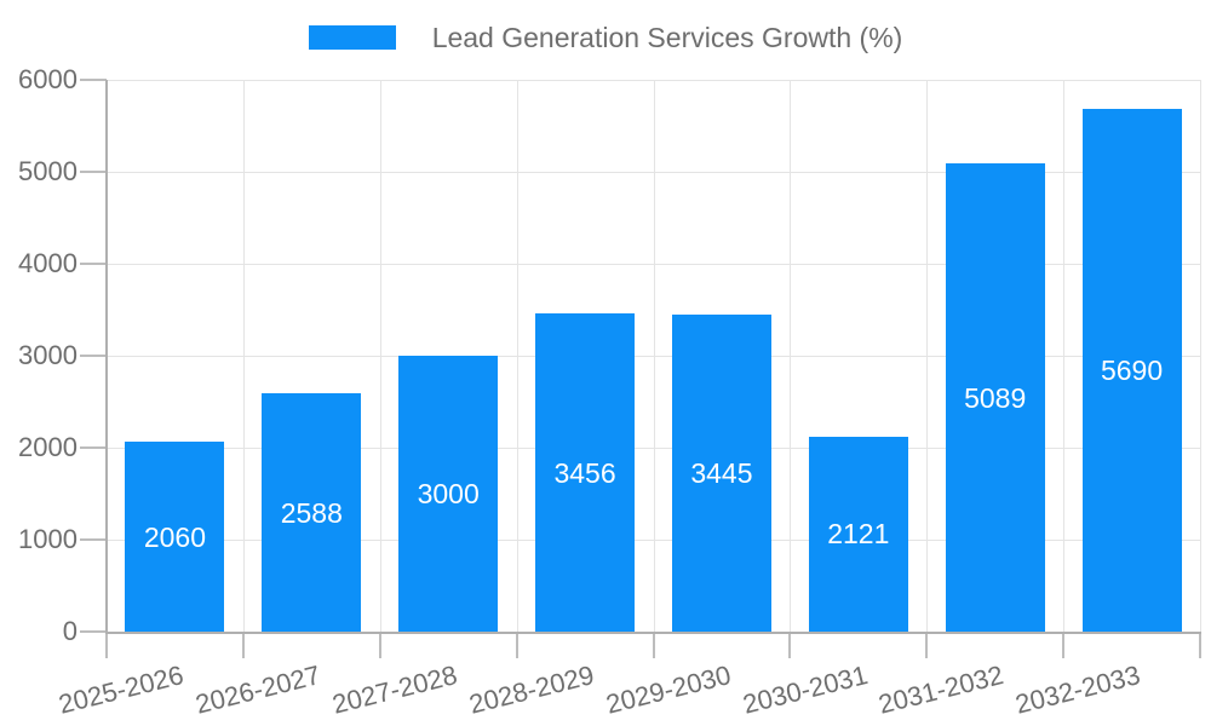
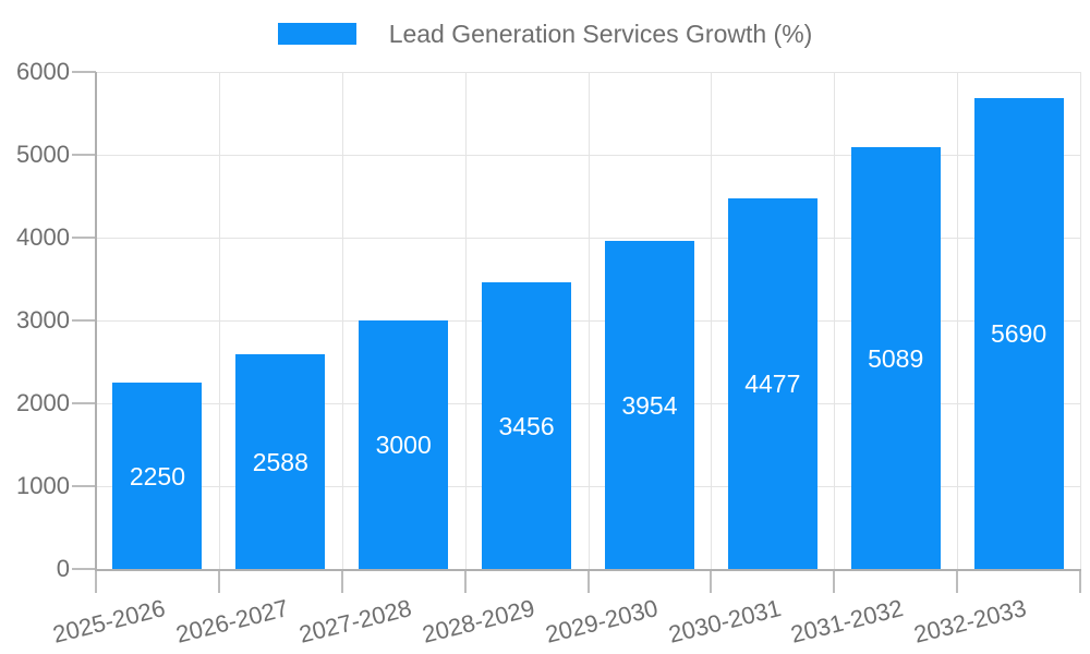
2025-2026: 2060 -> 2250
2029-2030: 3445 -> 3954
2030-2031: 2121 -> 4477
